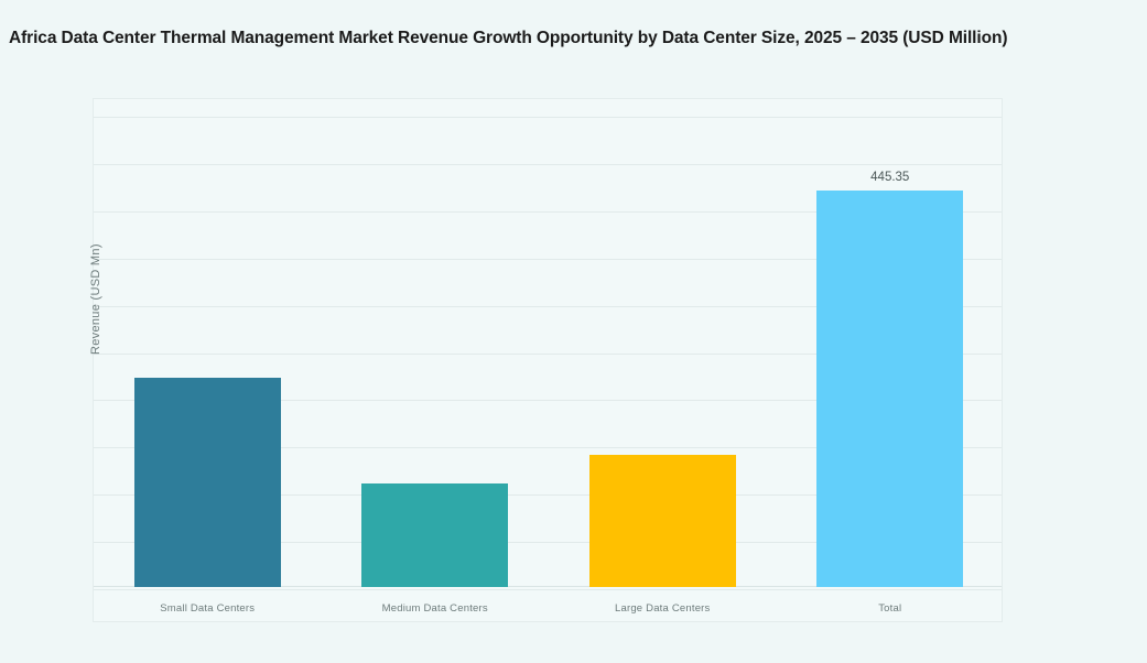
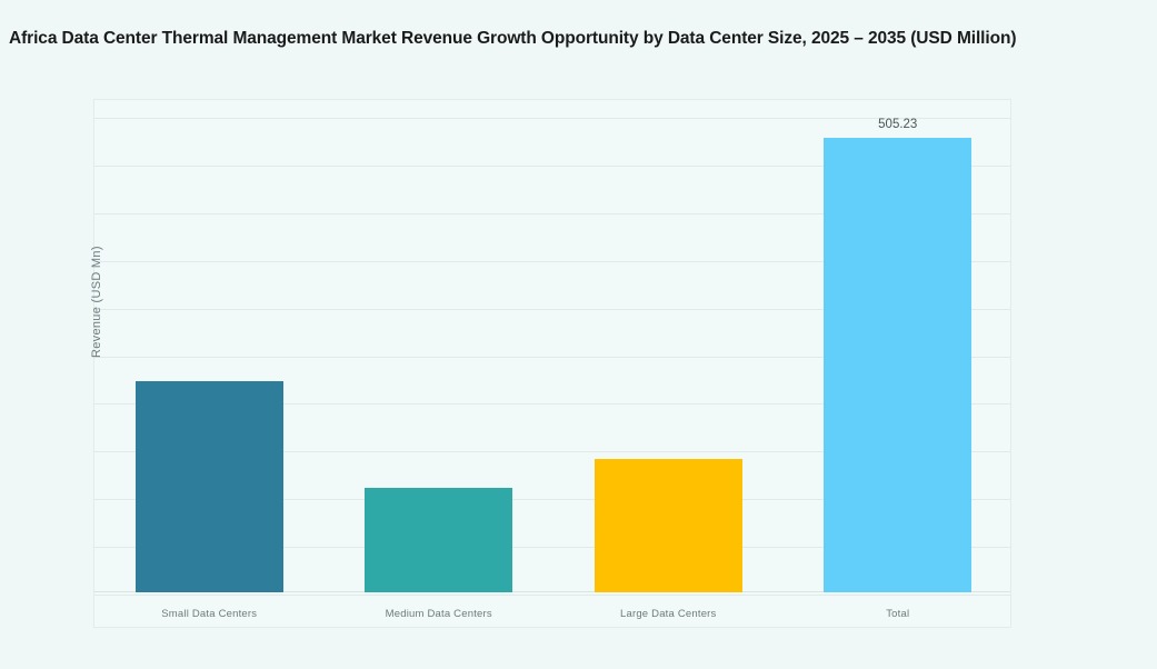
Total: 445.35 -> 505.23
